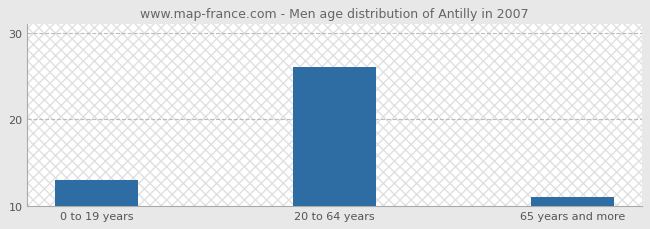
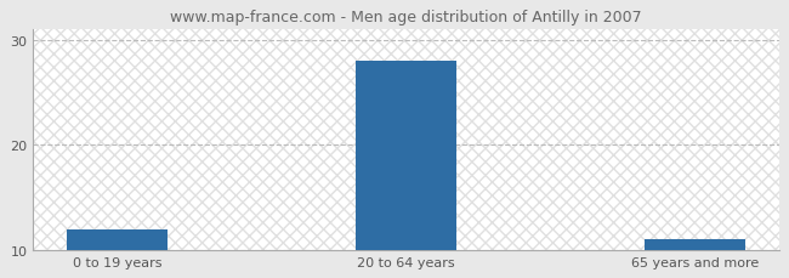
0 to 19 years: 13 -> 12
20 to 64 years: 26 -> 28
